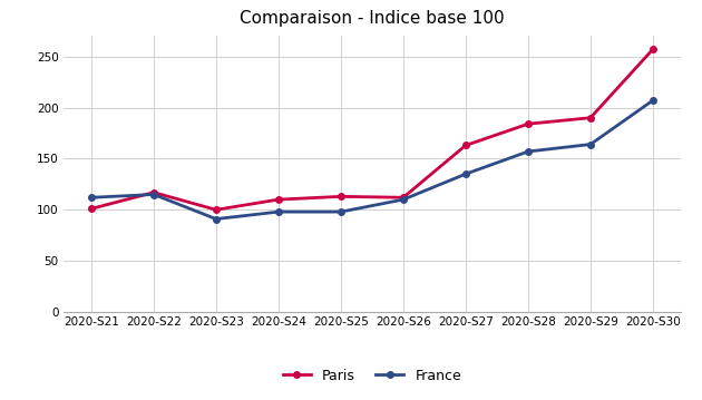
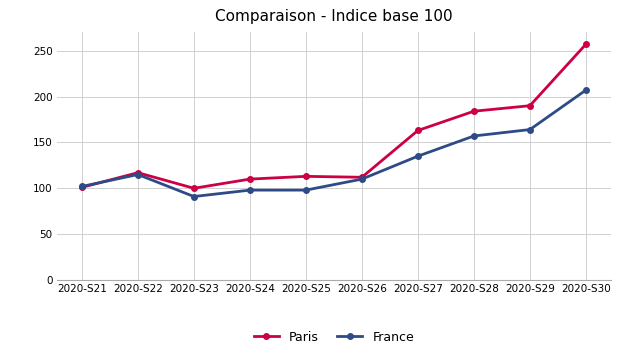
France/2020-S21: 112 -> 102
